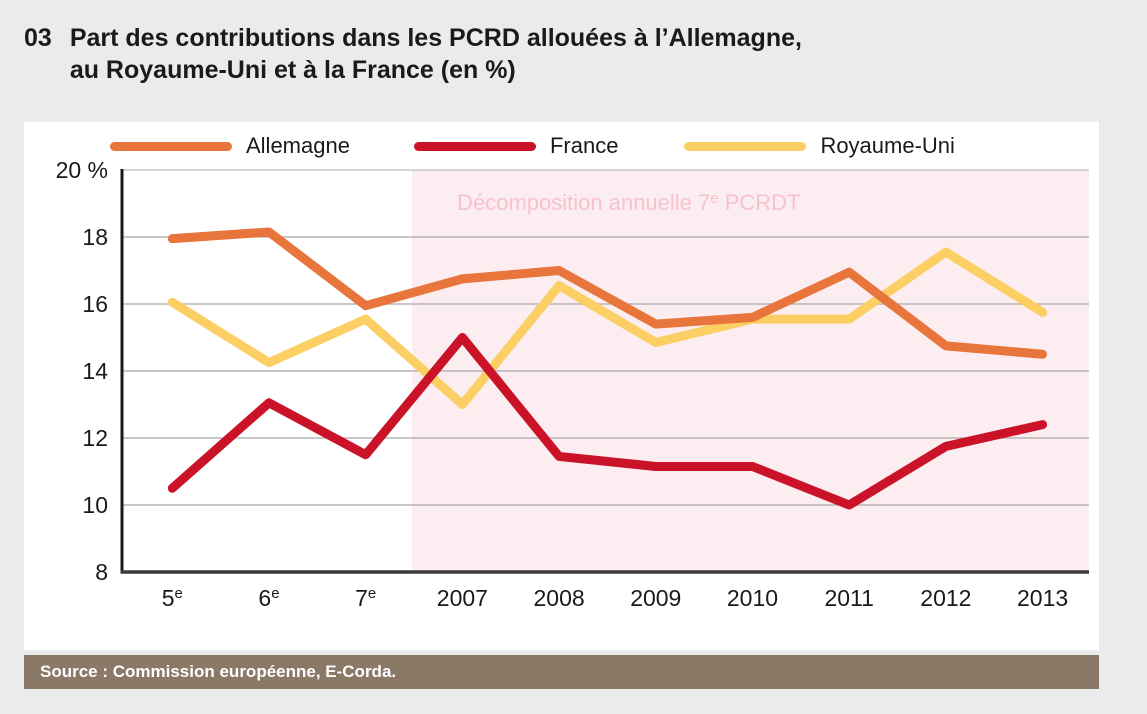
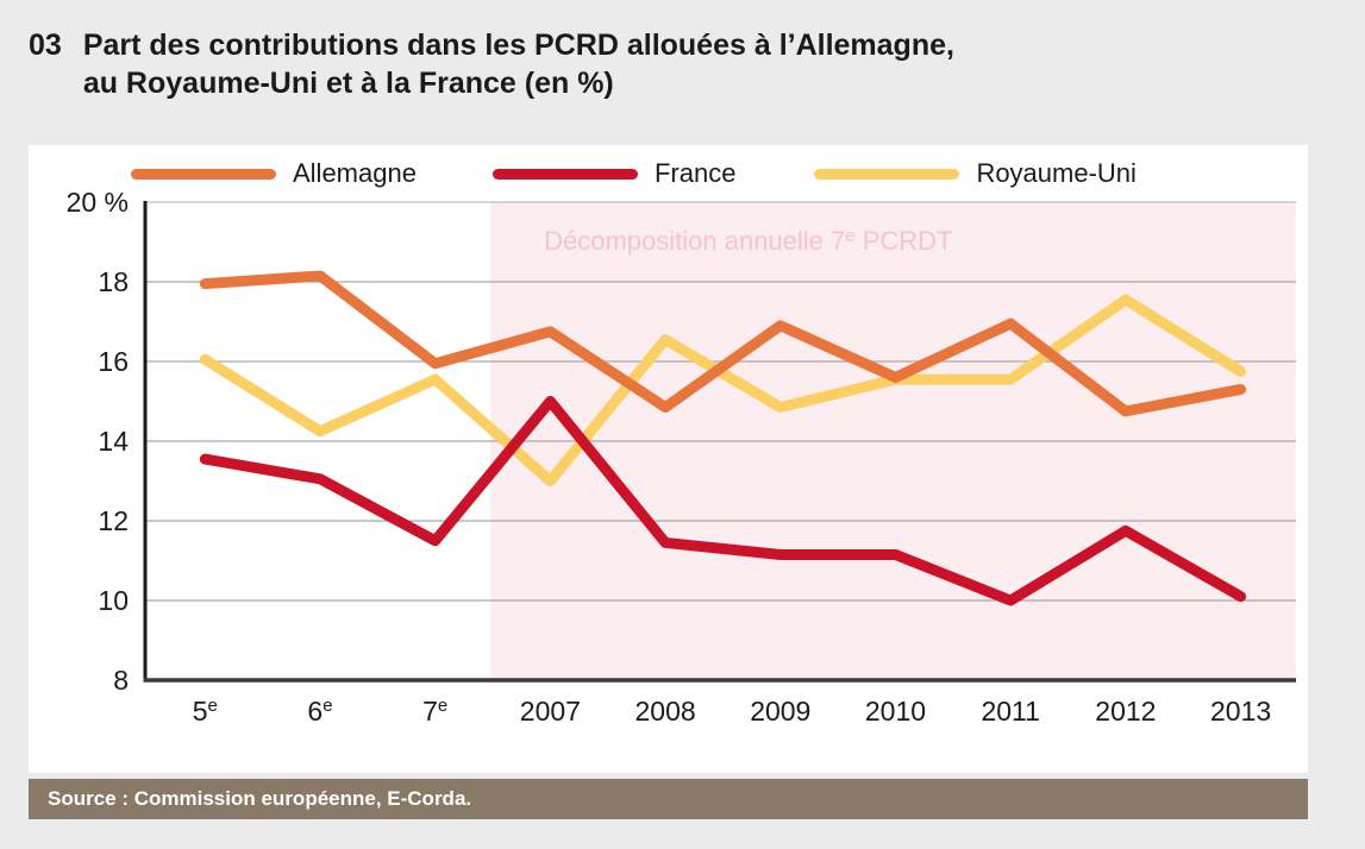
France/5e PCRDT: 10.5% -> 13.6%
Allemagne/2008: 17.0% -> 14.8%
Allemagne/2009: 15.4% -> 16.9%
Allemagne/2013: 14.5% -> 15.3%
France/2013: 12.4% -> 10.1%
